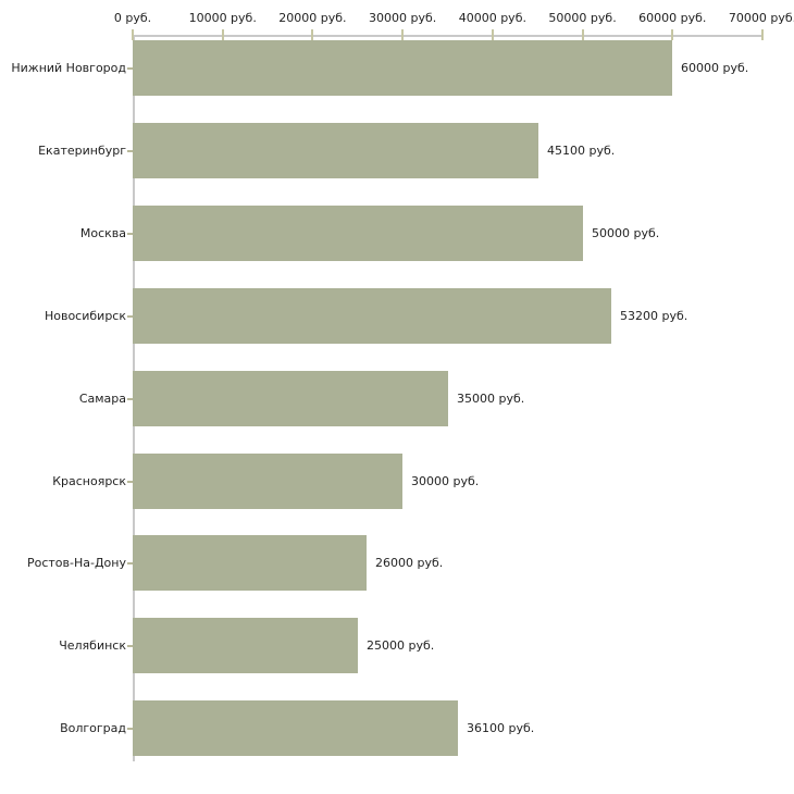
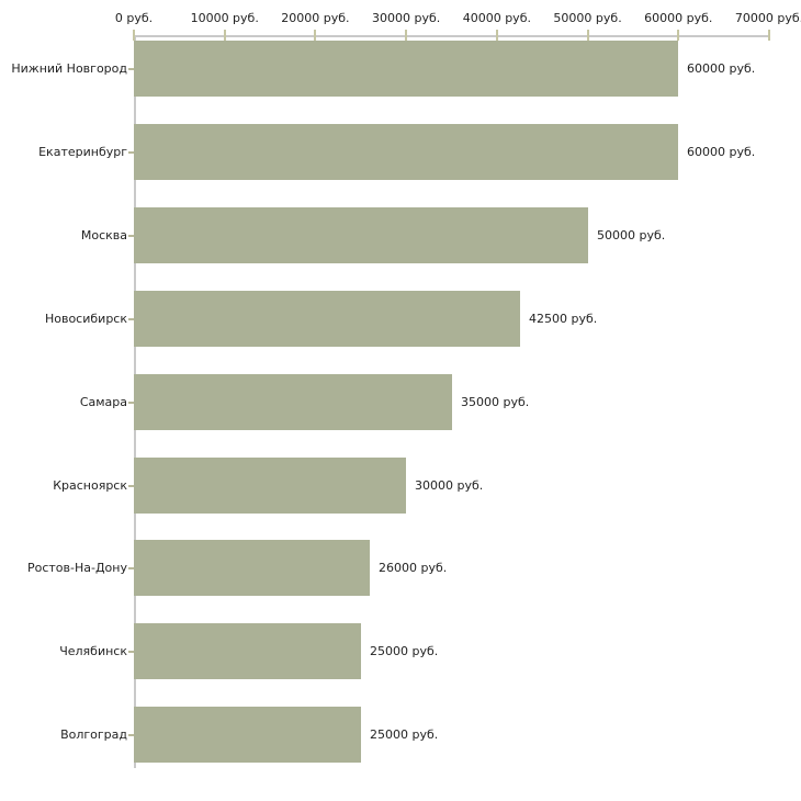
Екатеринбург: 45100 -> 60000
Новосибирск: 53200 -> 42500
Волгоград: 36100 -> 25000
